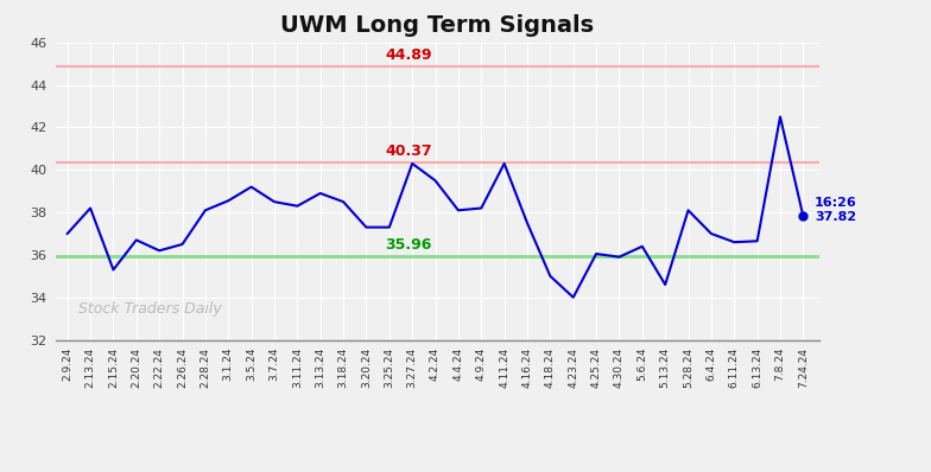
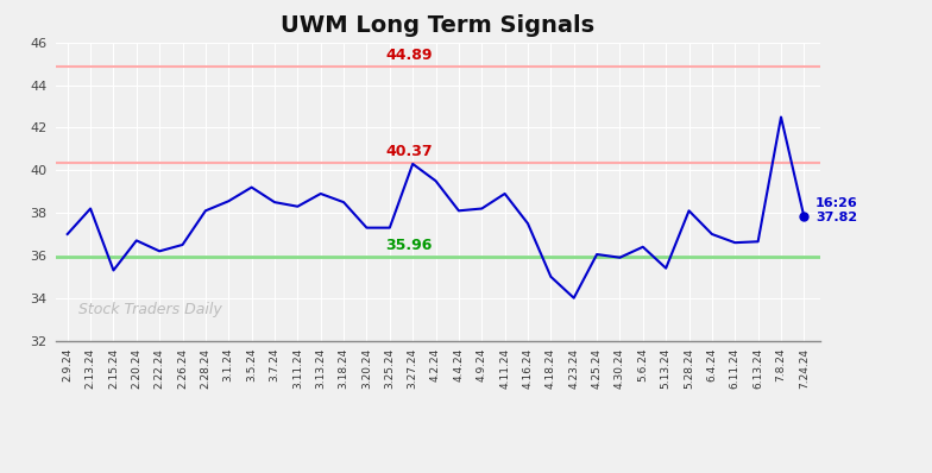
4.11.24: 40.3 -> 38.9
5.13.24: 34.6 -> 35.4
